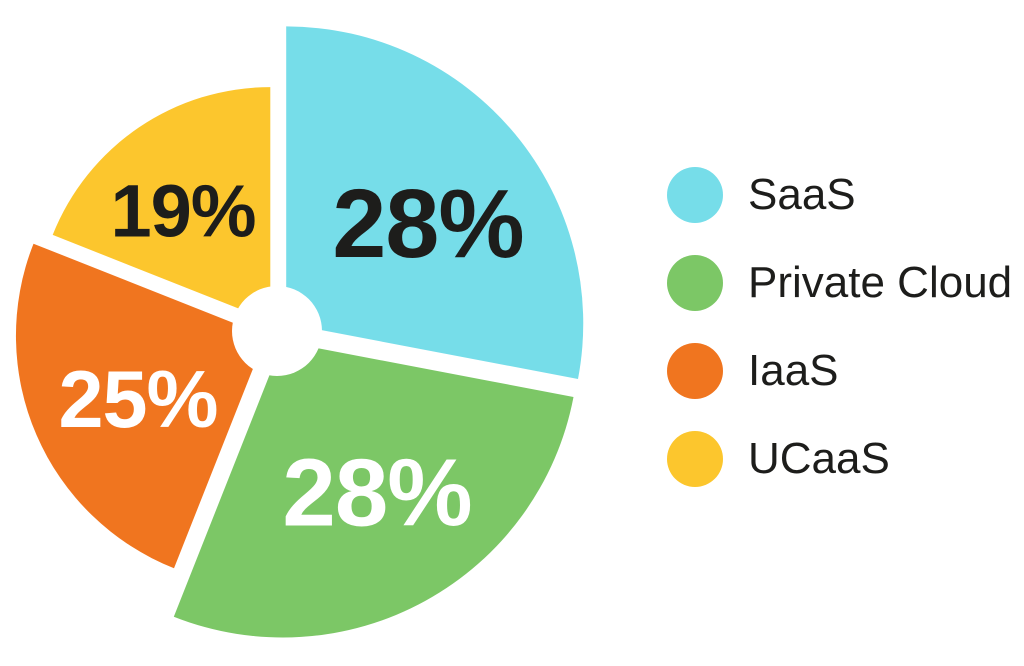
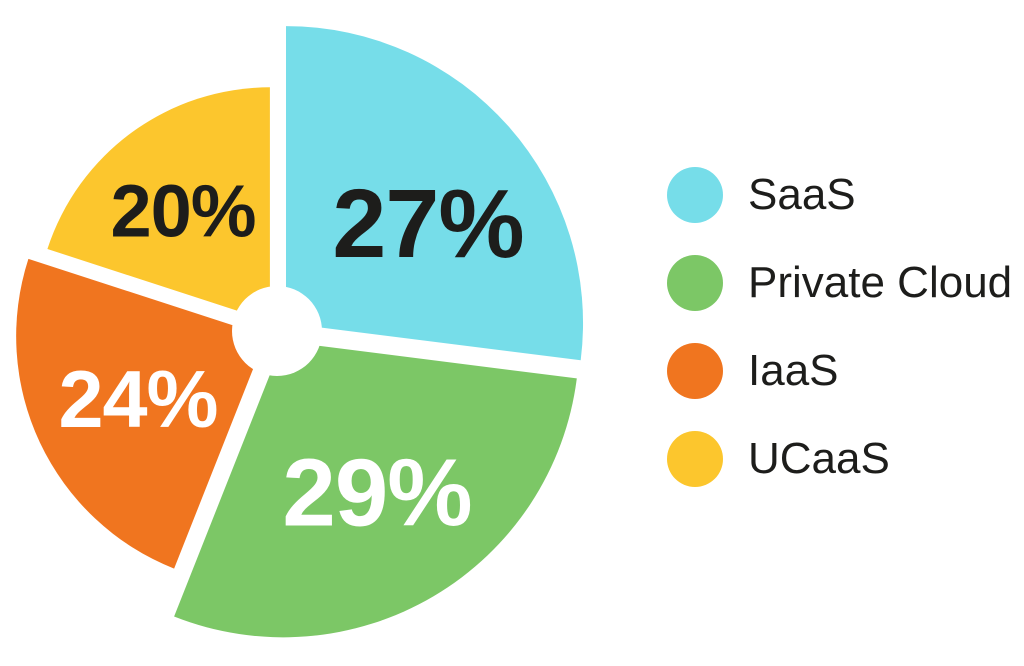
SaaS: 28% -> 27%
Private Cloud: 28% -> 29%
IaaS: 25% -> 24%
UCaaS: 19% -> 20%
